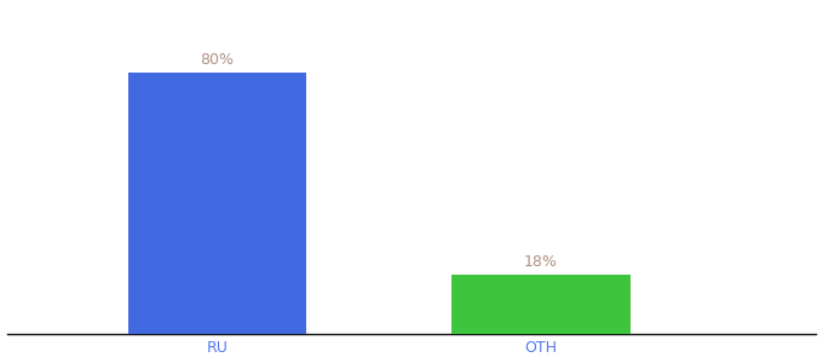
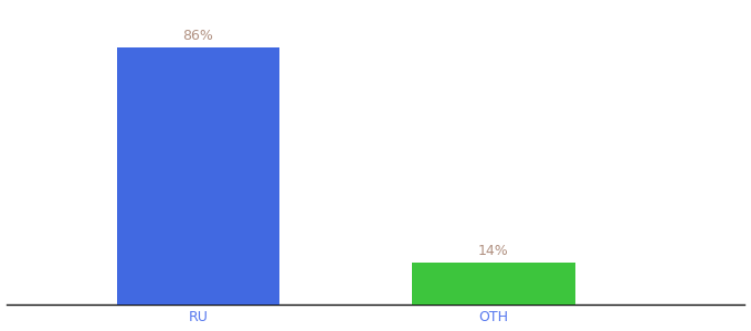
RU: 80% -> 86%
OTH: 18% -> 14%
